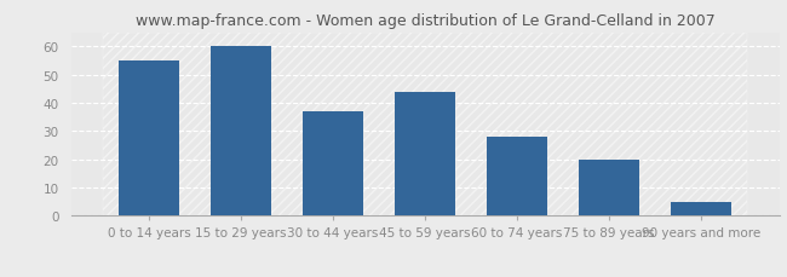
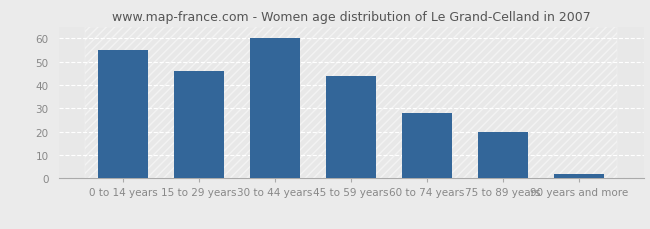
15 to 29 years: 60 -> 46
30 to 44 years: 37 -> 60
90 years and more: 5 -> 2
